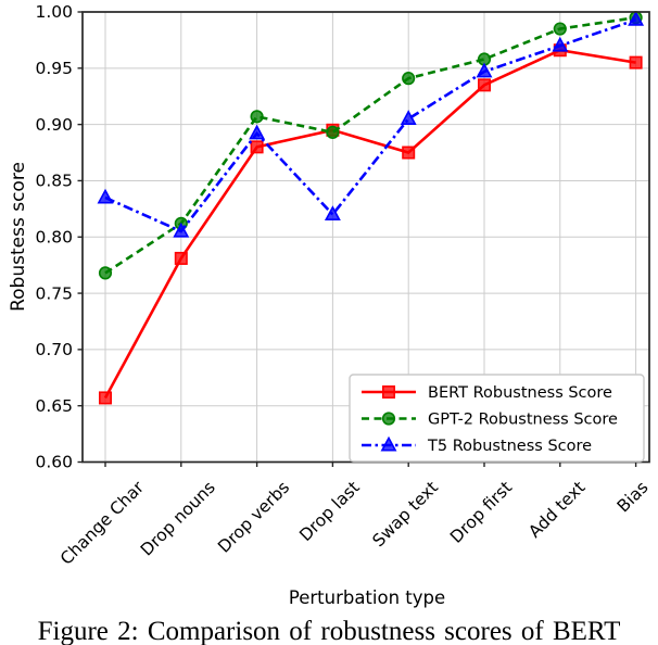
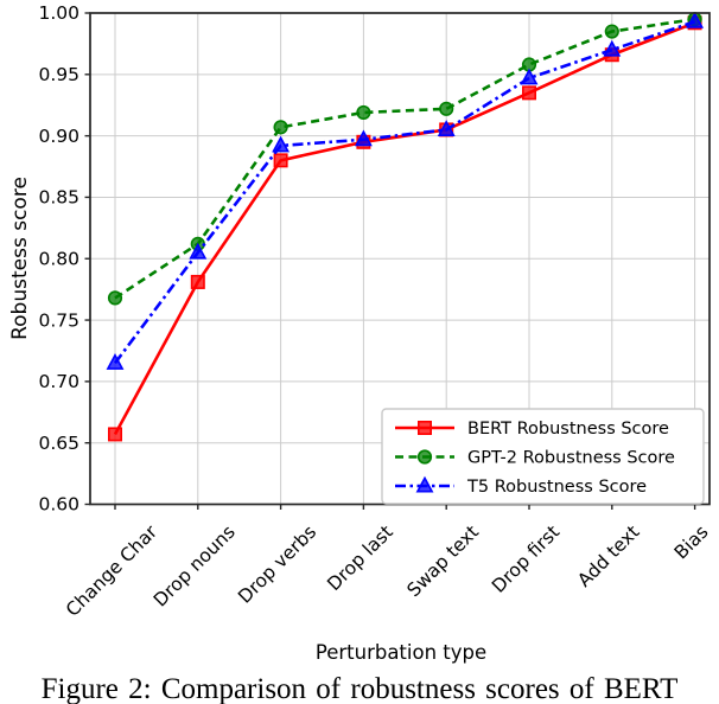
T5 Robustness Score/Change Char: 0.835 -> 0.715
GPT-2 Robustness Score/Drop last: 0.893 -> 0.919
T5 Robustness Score/Drop last: 0.820 -> 0.897
BERT Robustness Score/Swap text: 0.875 -> 0.905
GPT-2 Robustness Score/Swap text: 0.941 -> 0.922
BERT Robustness Score/Bias: 0.955 -> 0.992
